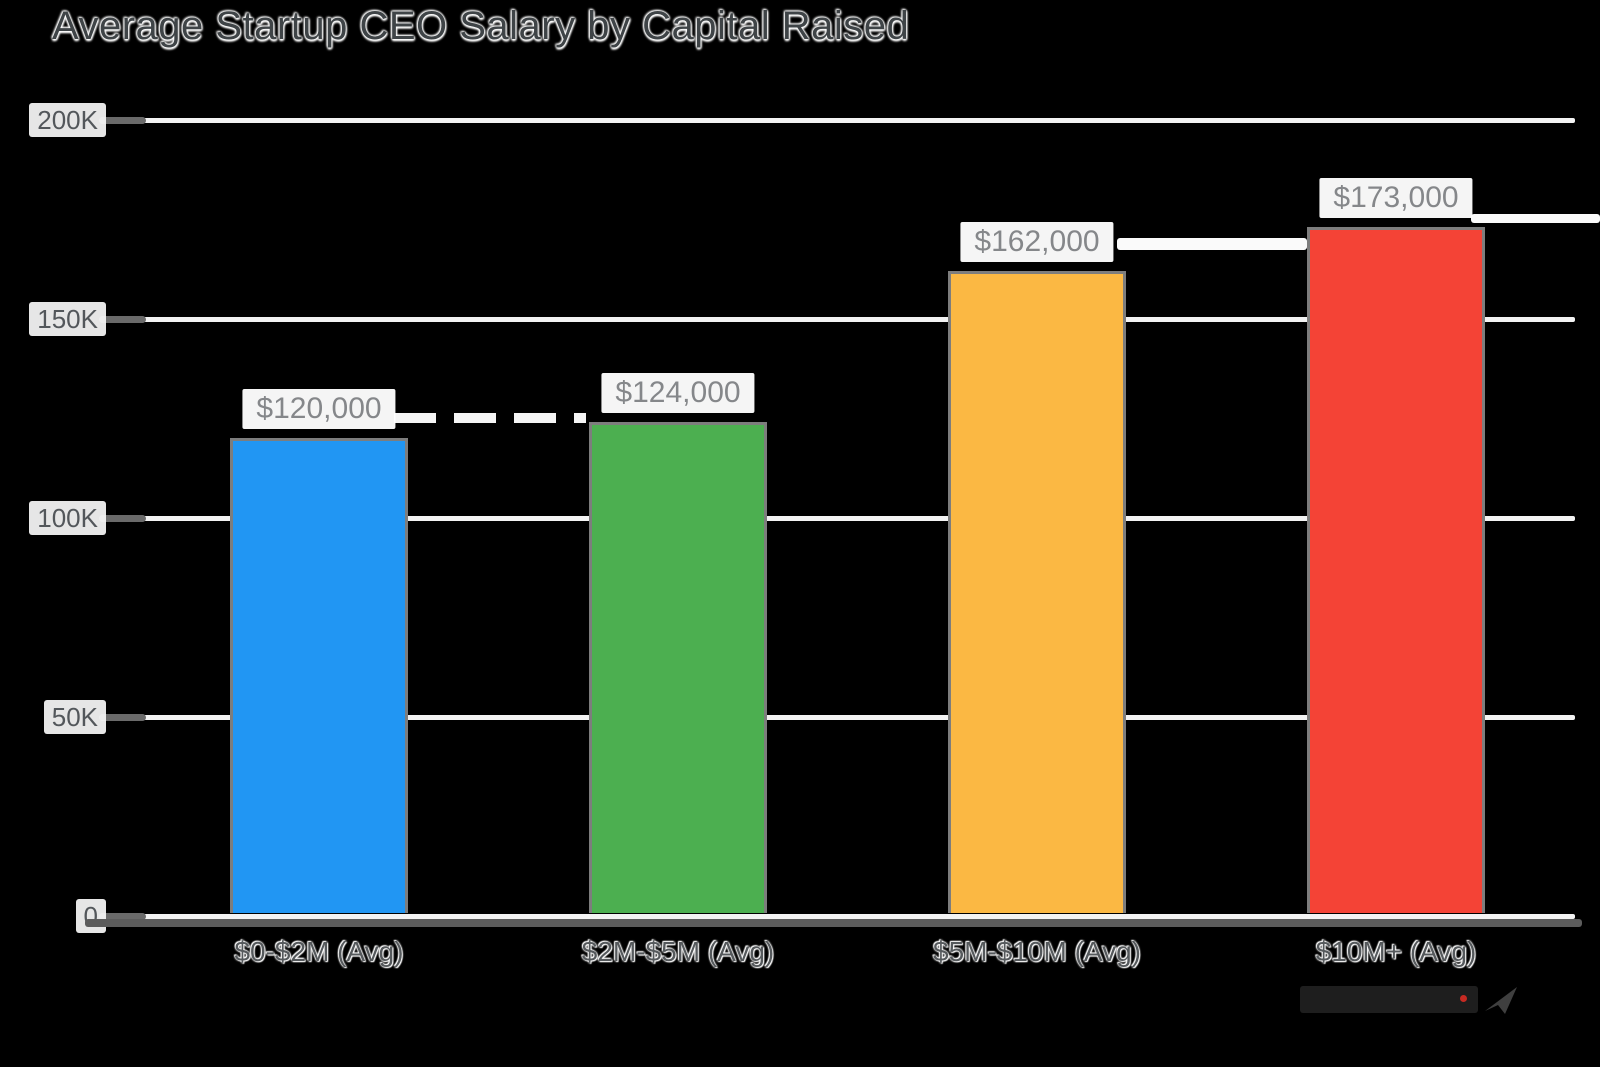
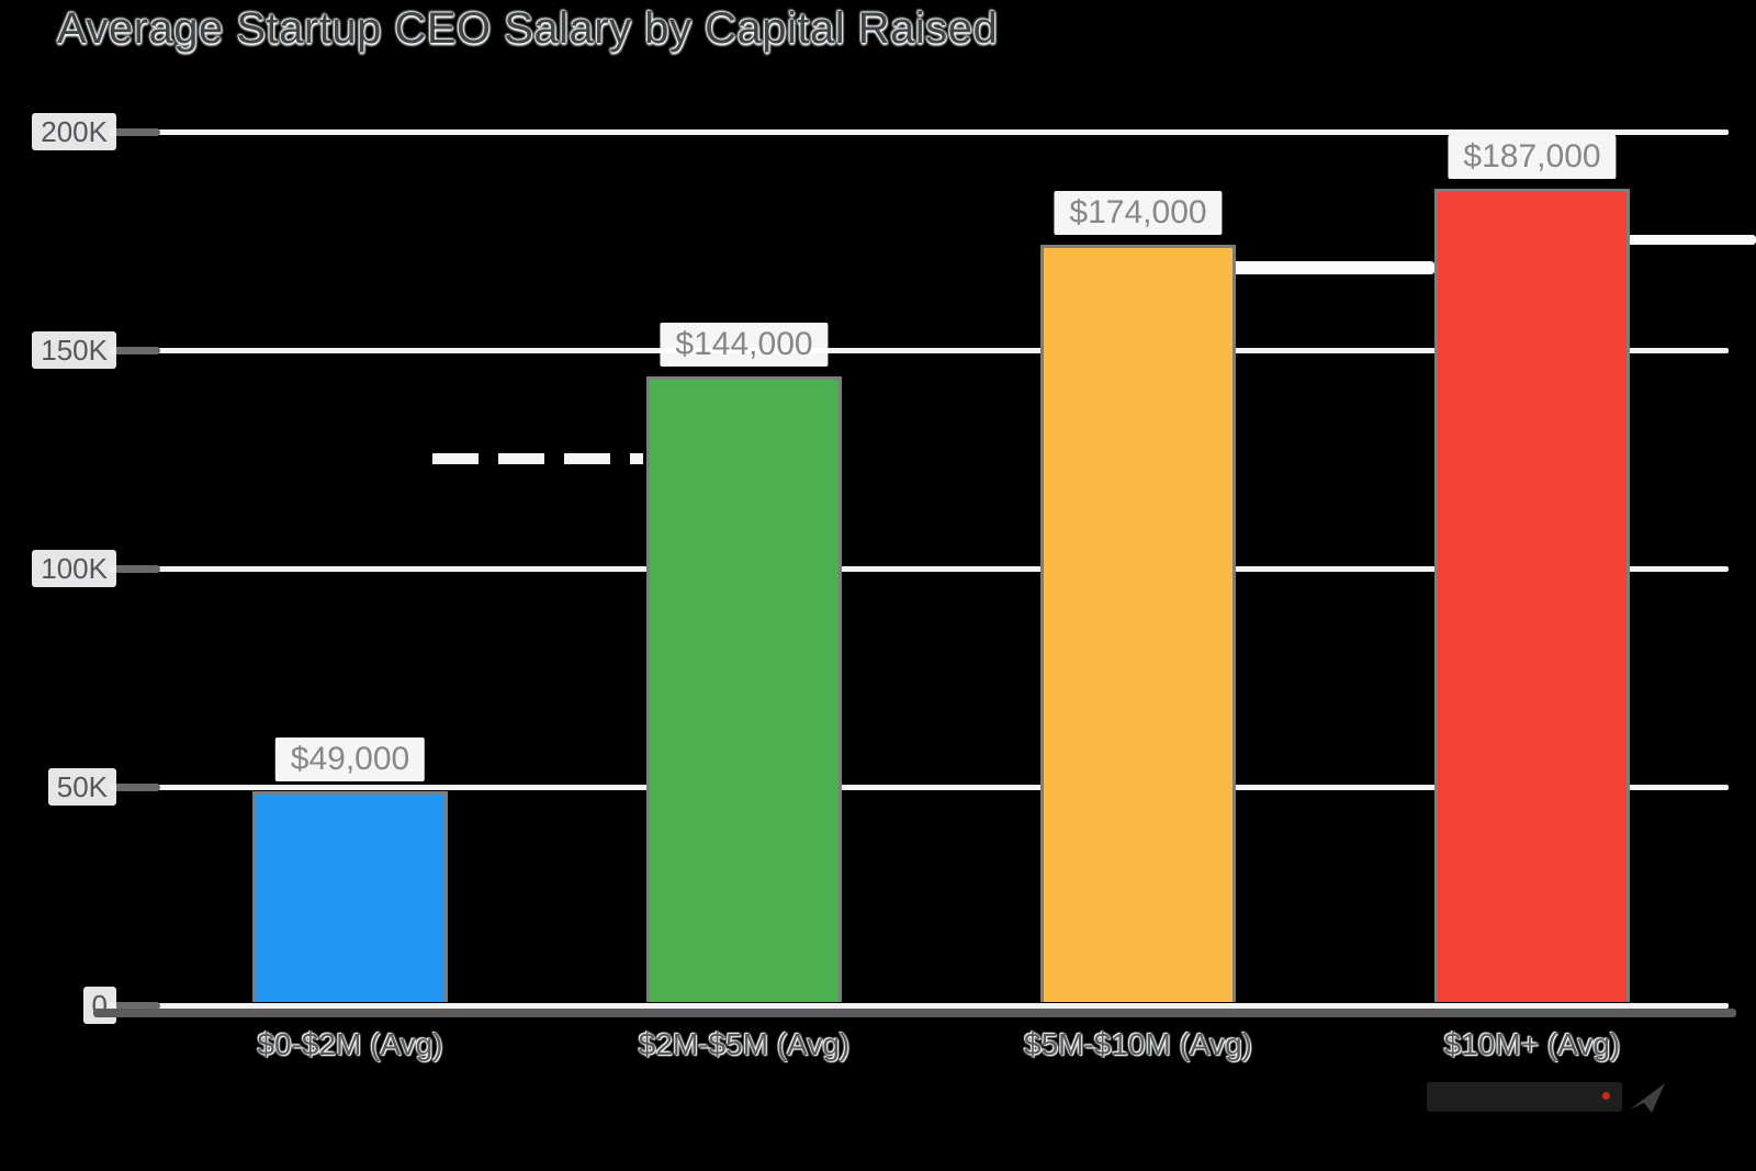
$0-$2M (Avg): $120,000 -> $49,000
$2M-$5M (Avg): $124,000 -> $144,000
$5M-$10M (Avg): $162,000 -> $174,000
$10M+ (Avg): $173,000 -> $187,000
